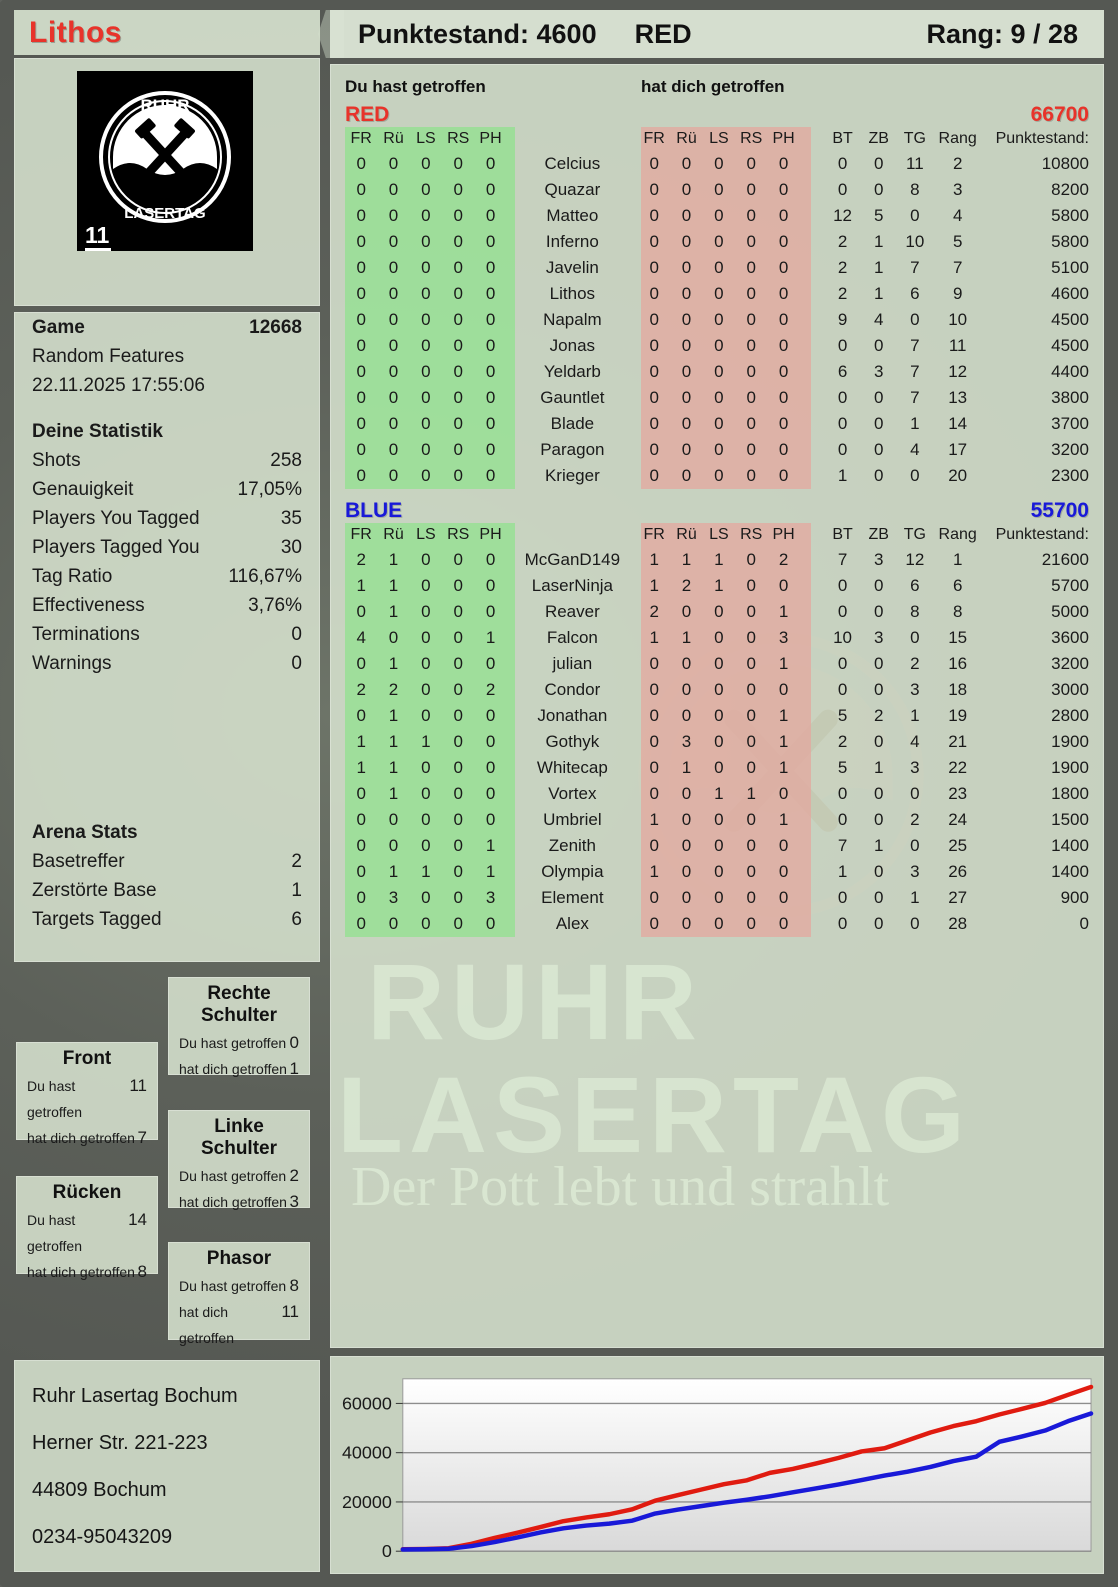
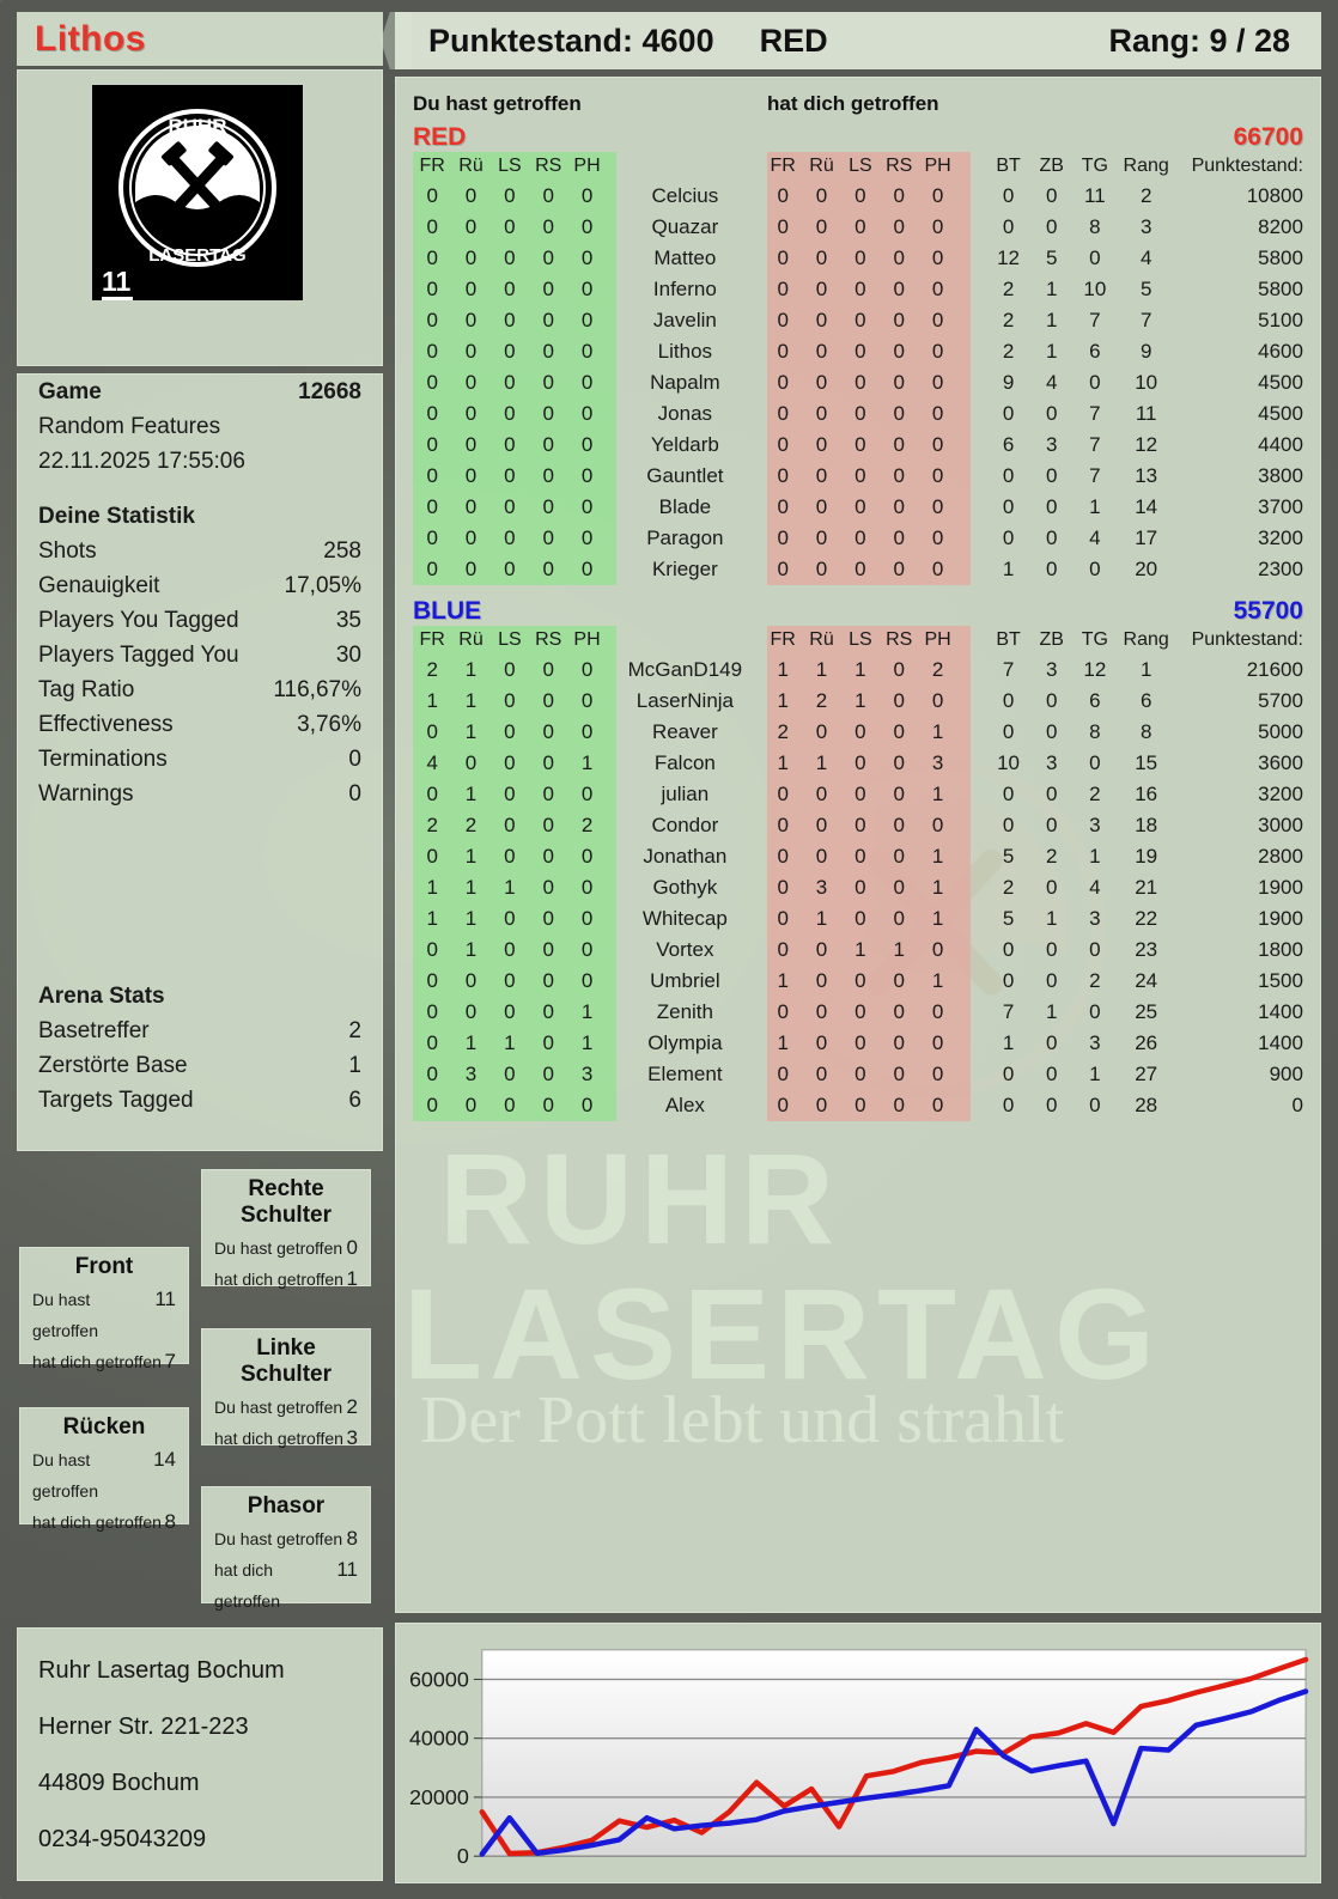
RED/0: 1000 -> 15000
BLUE/1: 1000 -> 13000
RED/5: 8000 -> 12000
BLUE/6: 8000 -> 13000
RED/8: 14000 -> 8000
RED/10: 17000 -> 25000
RED/11: 20000 -> 17000
RED/13: 25000 -> 10000
BLUE/18: 26000 -> 43000
RED/19: 38000 -> 35000
BLUE/19: 27000 -> 34000
RED/23: 48000 -> 42000
BLUE/23: 34000 -> 11000
BLUE/25: 38000 -> 36000
